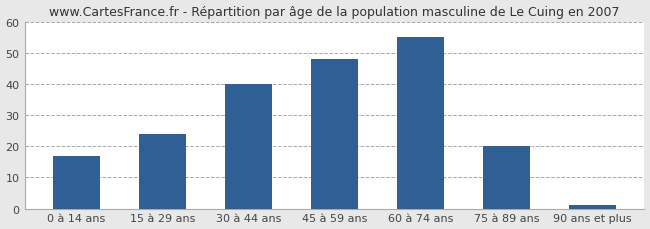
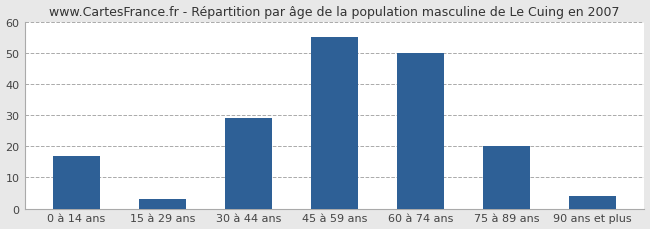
15 à 29 ans: 24 -> 3
30 à 44 ans: 40 -> 29
45 à 59 ans: 48 -> 55
60 à 74 ans: 55 -> 50
90 ans et plus: 1 -> 4
